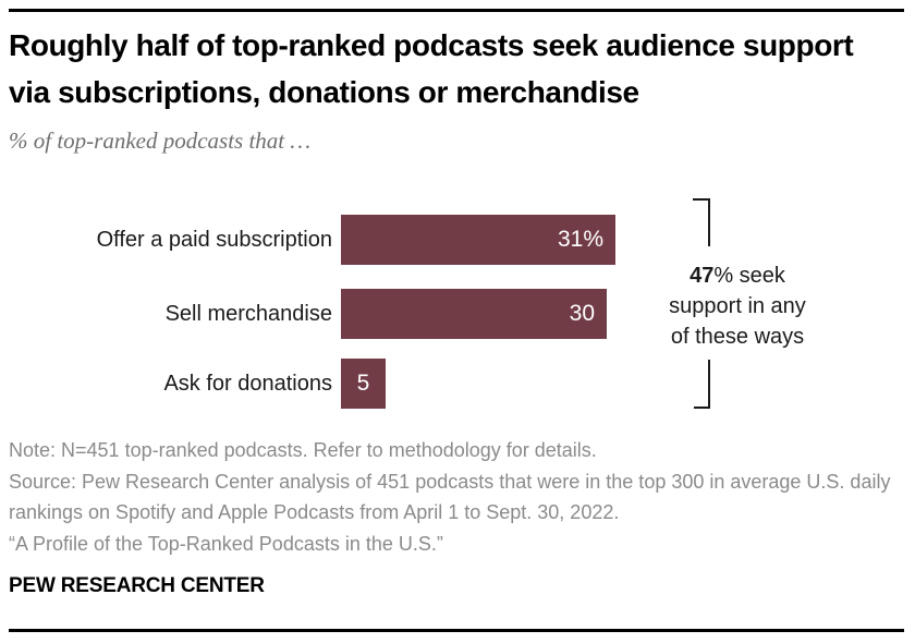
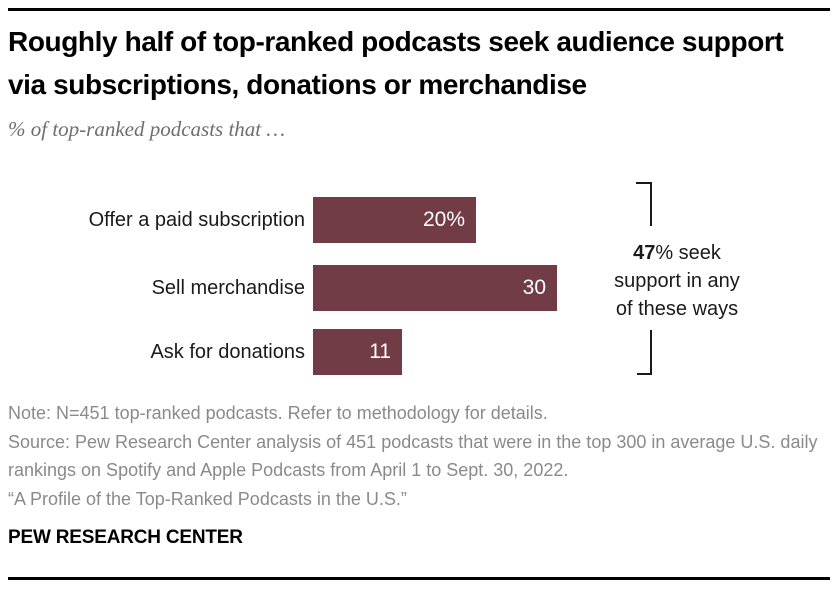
Offer a paid subscription: 31% -> 20%
Ask for donations: 5 -> 11
